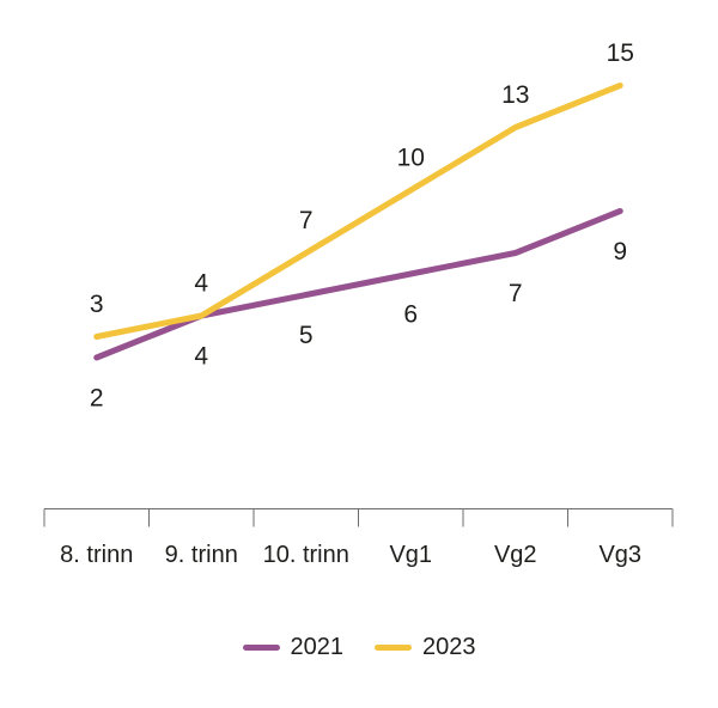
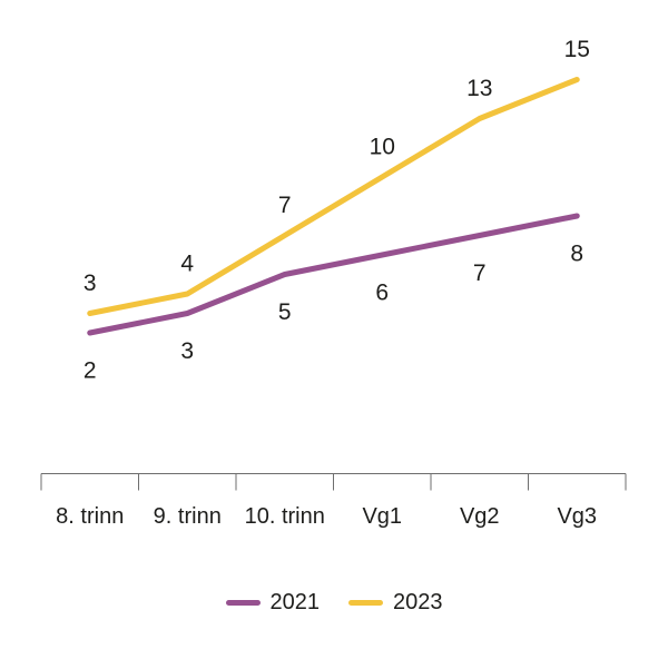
2021/9. trinn: 4 -> 3
2021/Vg3: 9 -> 8
